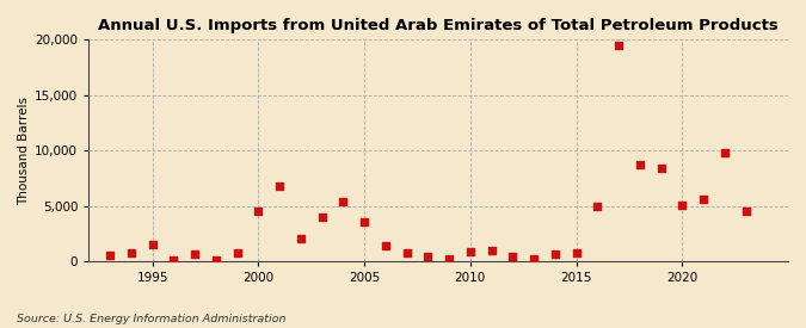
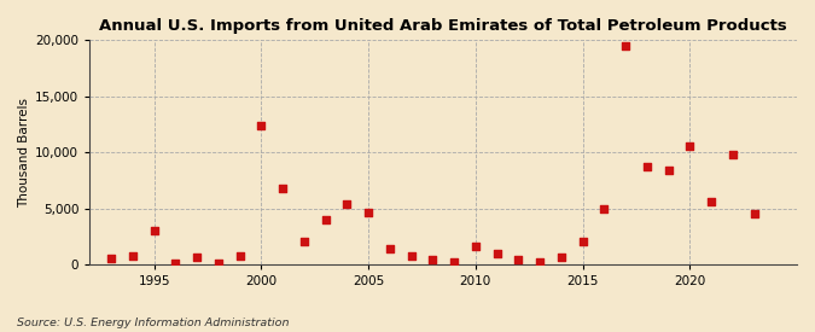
1995: 1,500 -> 3,000
2000: 4,500 -> 12,400
2005: 3,600 -> 4,600
2010: 900 -> 1,600
2015: 800 -> 2,000
2020: 5,100 -> 10,600
